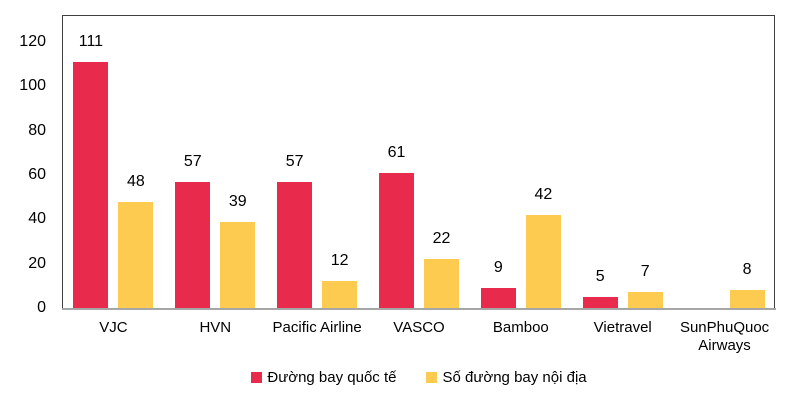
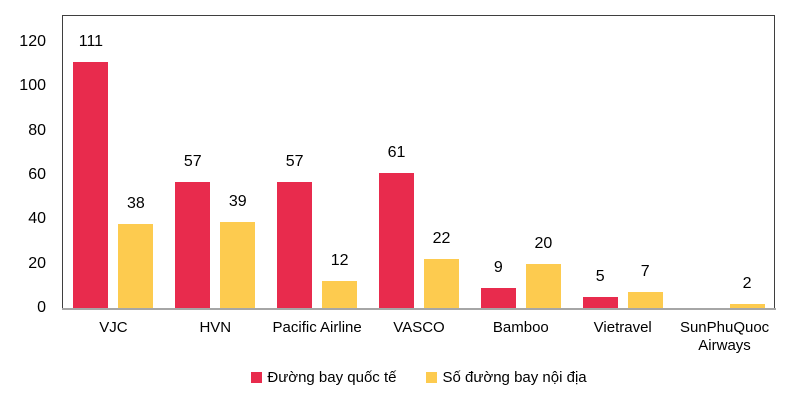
Số đường bay nội địa/VJC: 48 -> 38
Số đường bay nội địa/Bamboo: 42 -> 20
Số đường bay nội địa/SunPhuQuoc Airways: 8 -> 2
